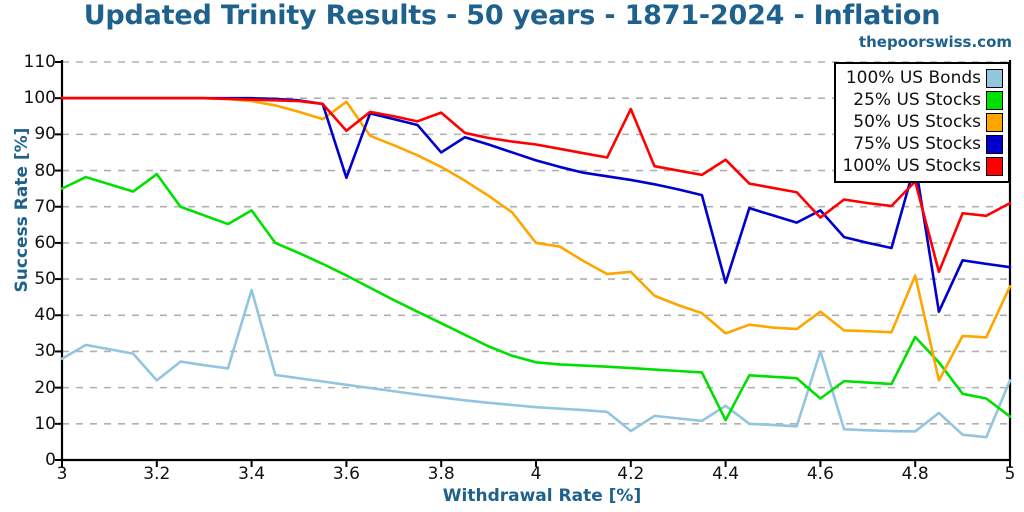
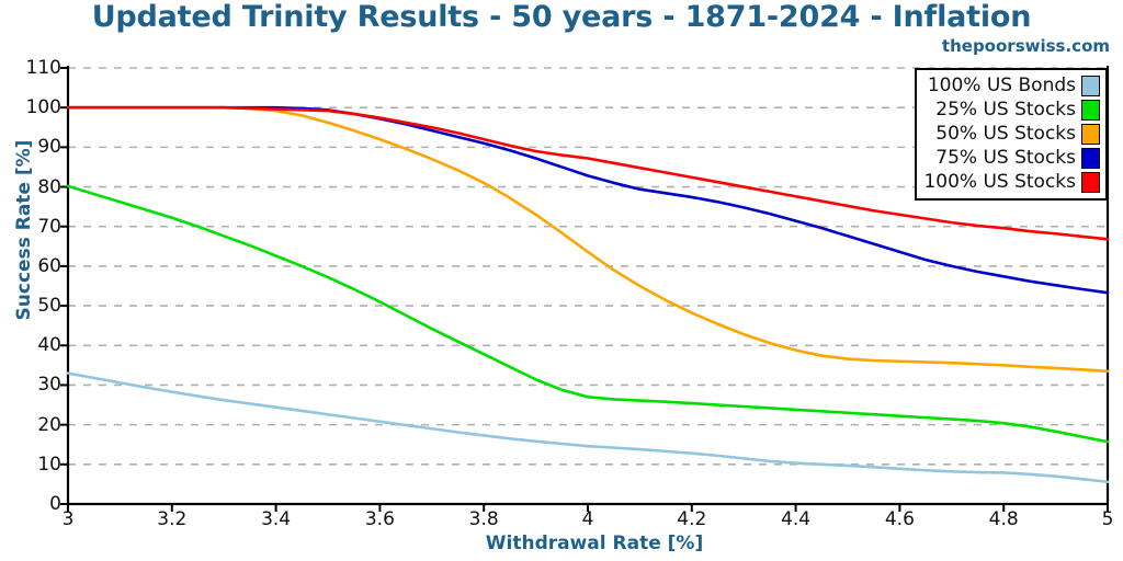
100% US Bonds/3: 28 -> 33
25% US Stocks/3: 75 -> 80
100% US Bonds/3.2: 22 -> 28
25% US Stocks/3.2: 79 -> 72
100% US Bonds/3.4: 47 -> 24
25% US Stocks/3.4: 69 -> 63
50% US Stocks/3.6: 99 -> 92
75% US Stocks/3.6: 78 -> 97
100% US Stocks/3.6: 91 -> 97
75% US Stocks/3.8: 85 -> 91
100% US Stocks/3.8: 96 -> 92
50% US Stocks/4: 60 -> 64
100% US Bonds/4.2: 8 -> 13
50% US Stocks/4.2: 52 -> 48
100% US Stocks/4.2: 97 -> 82
100% US Bonds/4.4: 15 -> 10
25% US Stocks/4.4: 11 -> 24
50% US Stocks/4.4: 35 -> 39
75% US Stocks/4.4: 49 -> 71
100% US Stocks/4.4: 83 -> 78
100% US Bonds/4.6: 30 -> 9
25% US Stocks/4.6: 17 -> 22
50% US Stocks/4.6: 41 -> 36
75% US Stocks/4.6: 69 -> 64
100% US Stocks/4.6: 67 -> 73
25% US Stocks/4.8: 34 -> 20
50% US Stocks/4.8: 51 -> 35
75% US Stocks/4.8: 82 -> 57
100% US Stocks/4.8: 77 -> 70
100% US Bonds/4.85: 13 -> 8
25% US Stocks/4.85: 27 -> 20
50% US Stocks/4.85: 22 -> 35
75% US Stocks/4.85: 41 -> 56
100% US Stocks/4.85: 52 -> 69
100% US Bonds/5: 22 -> 6
25% US Stocks/5: 12 -> 16
50% US Stocks/5: 48 -> 34
100% US Stocks/5: 71 -> 67
